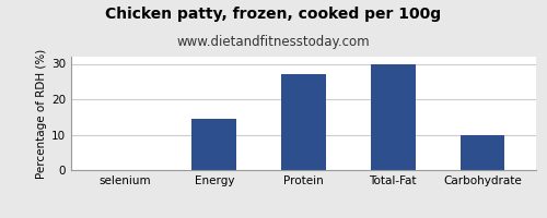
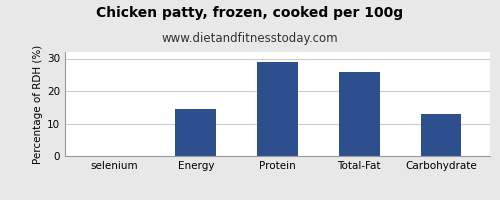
Protein: 27.0 -> 29.0
Total-Fat: 30.0 -> 26.0
Carbohydrate: 10.0 -> 13.0
